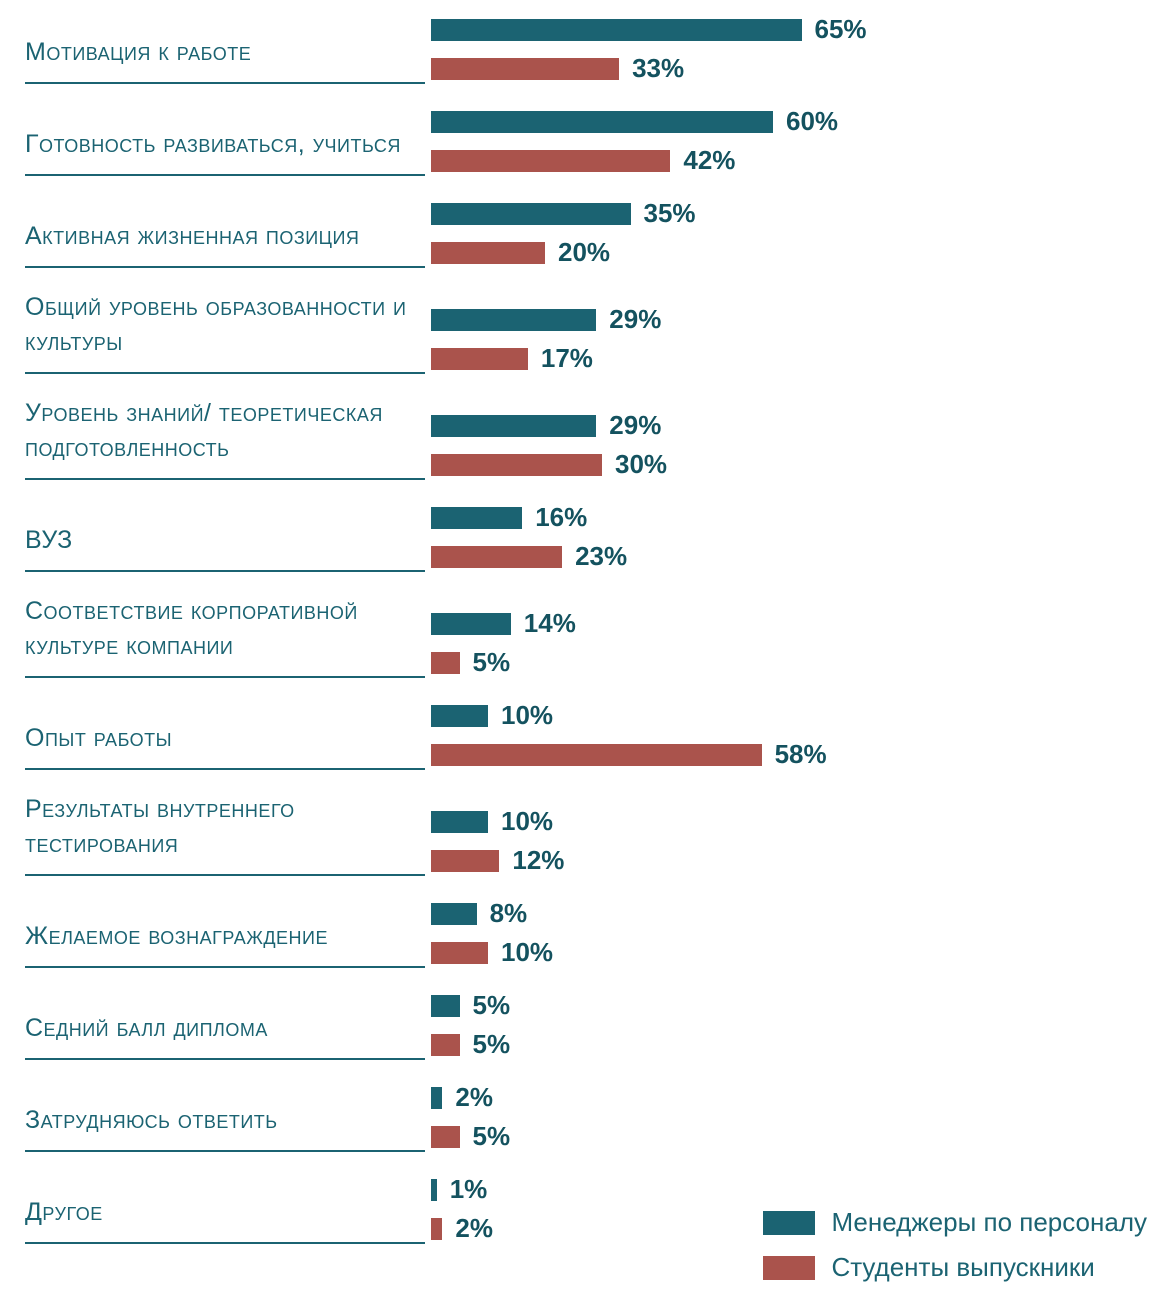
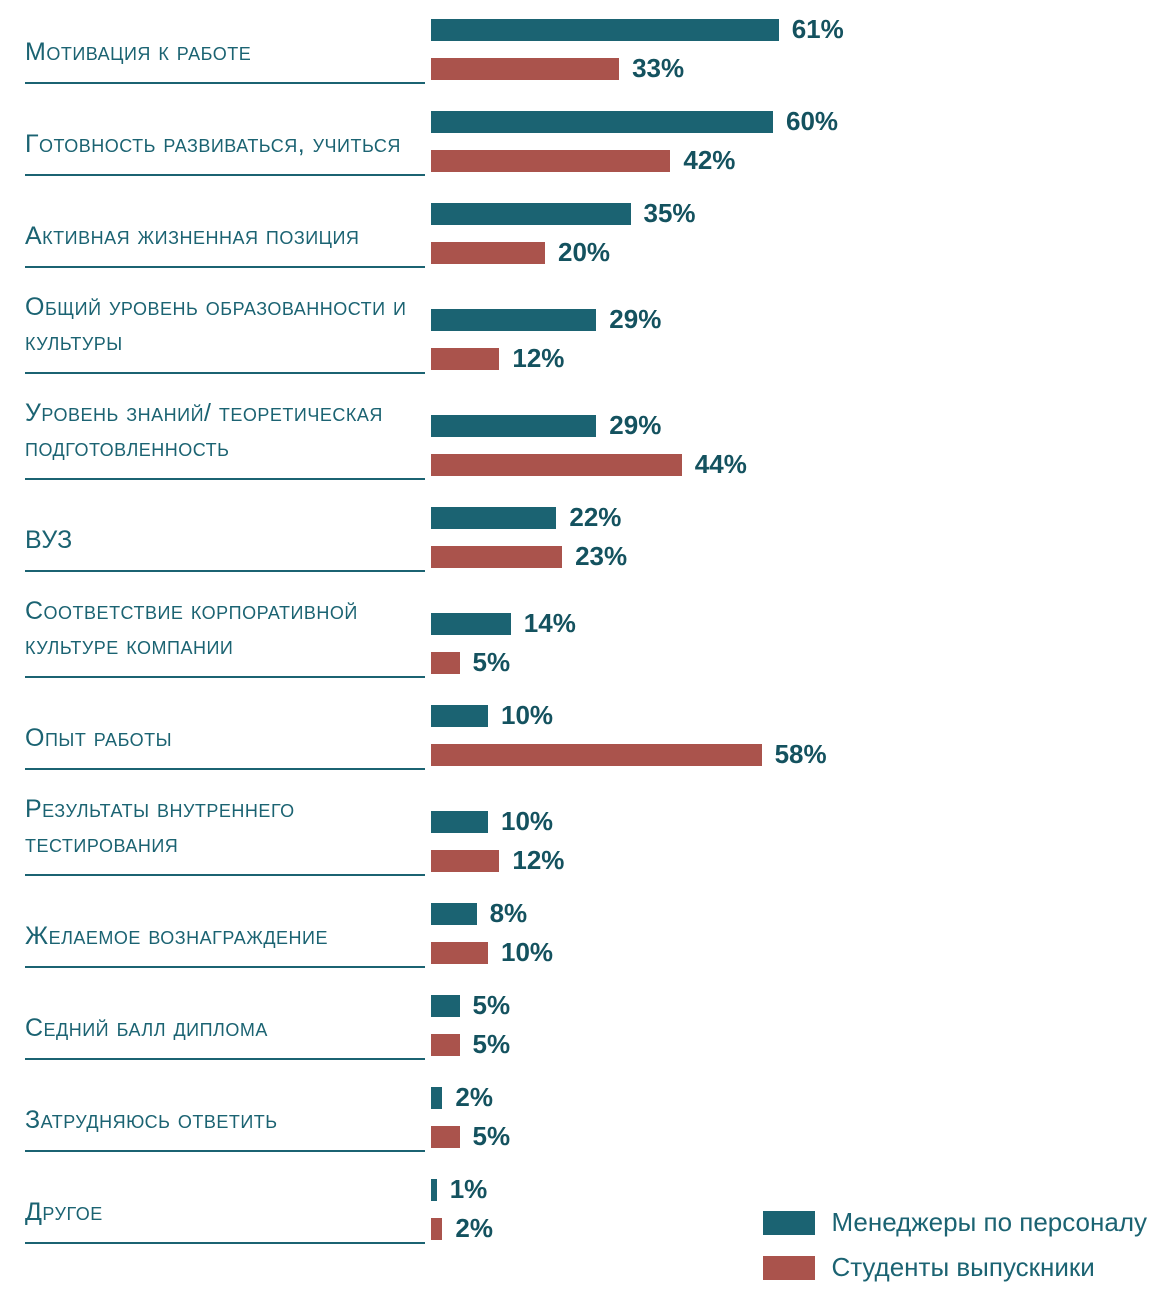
Менеджеры по персоналу/Мотивация к работе: 65% -> 61%
Студенты выпускники/Общий уровень образованности и культуры: 17% -> 12%
Студенты выпускники/Уровень знаний/ теоретическая подготовленность: 30% -> 44%
Менеджеры по персоналу/ВУЗ: 16% -> 22%
